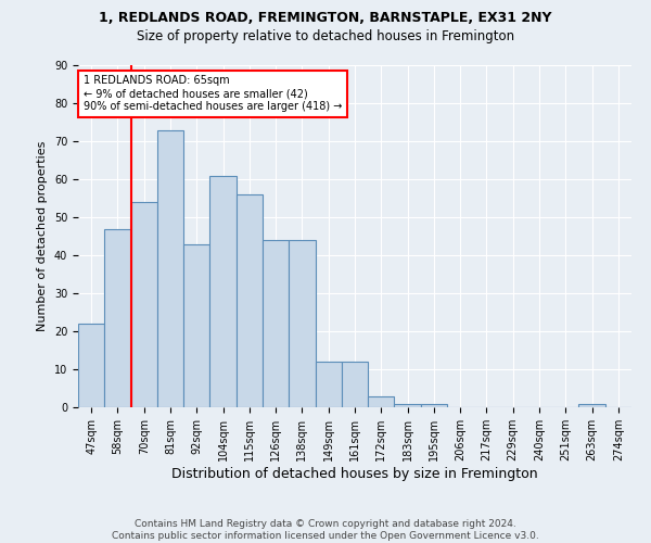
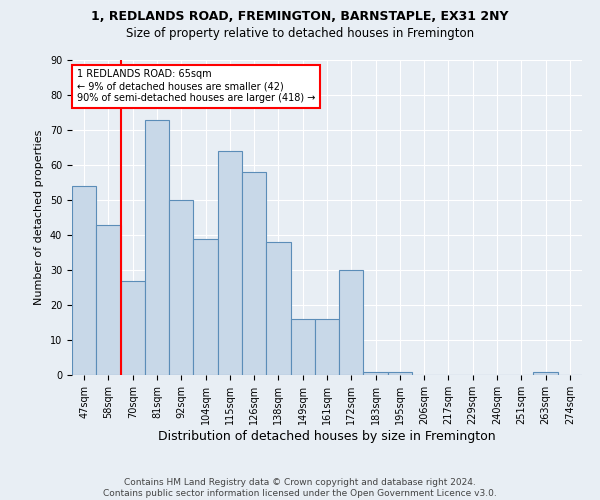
47sqm: 22 -> 54
58sqm: 47 -> 43
70sqm: 54 -> 27
92sqm: 43 -> 50
104sqm: 61 -> 39
115sqm: 56 -> 64
126sqm: 44 -> 58
138sqm: 44 -> 38
149sqm: 12 -> 16
161sqm: 12 -> 16
172sqm: 3 -> 30
